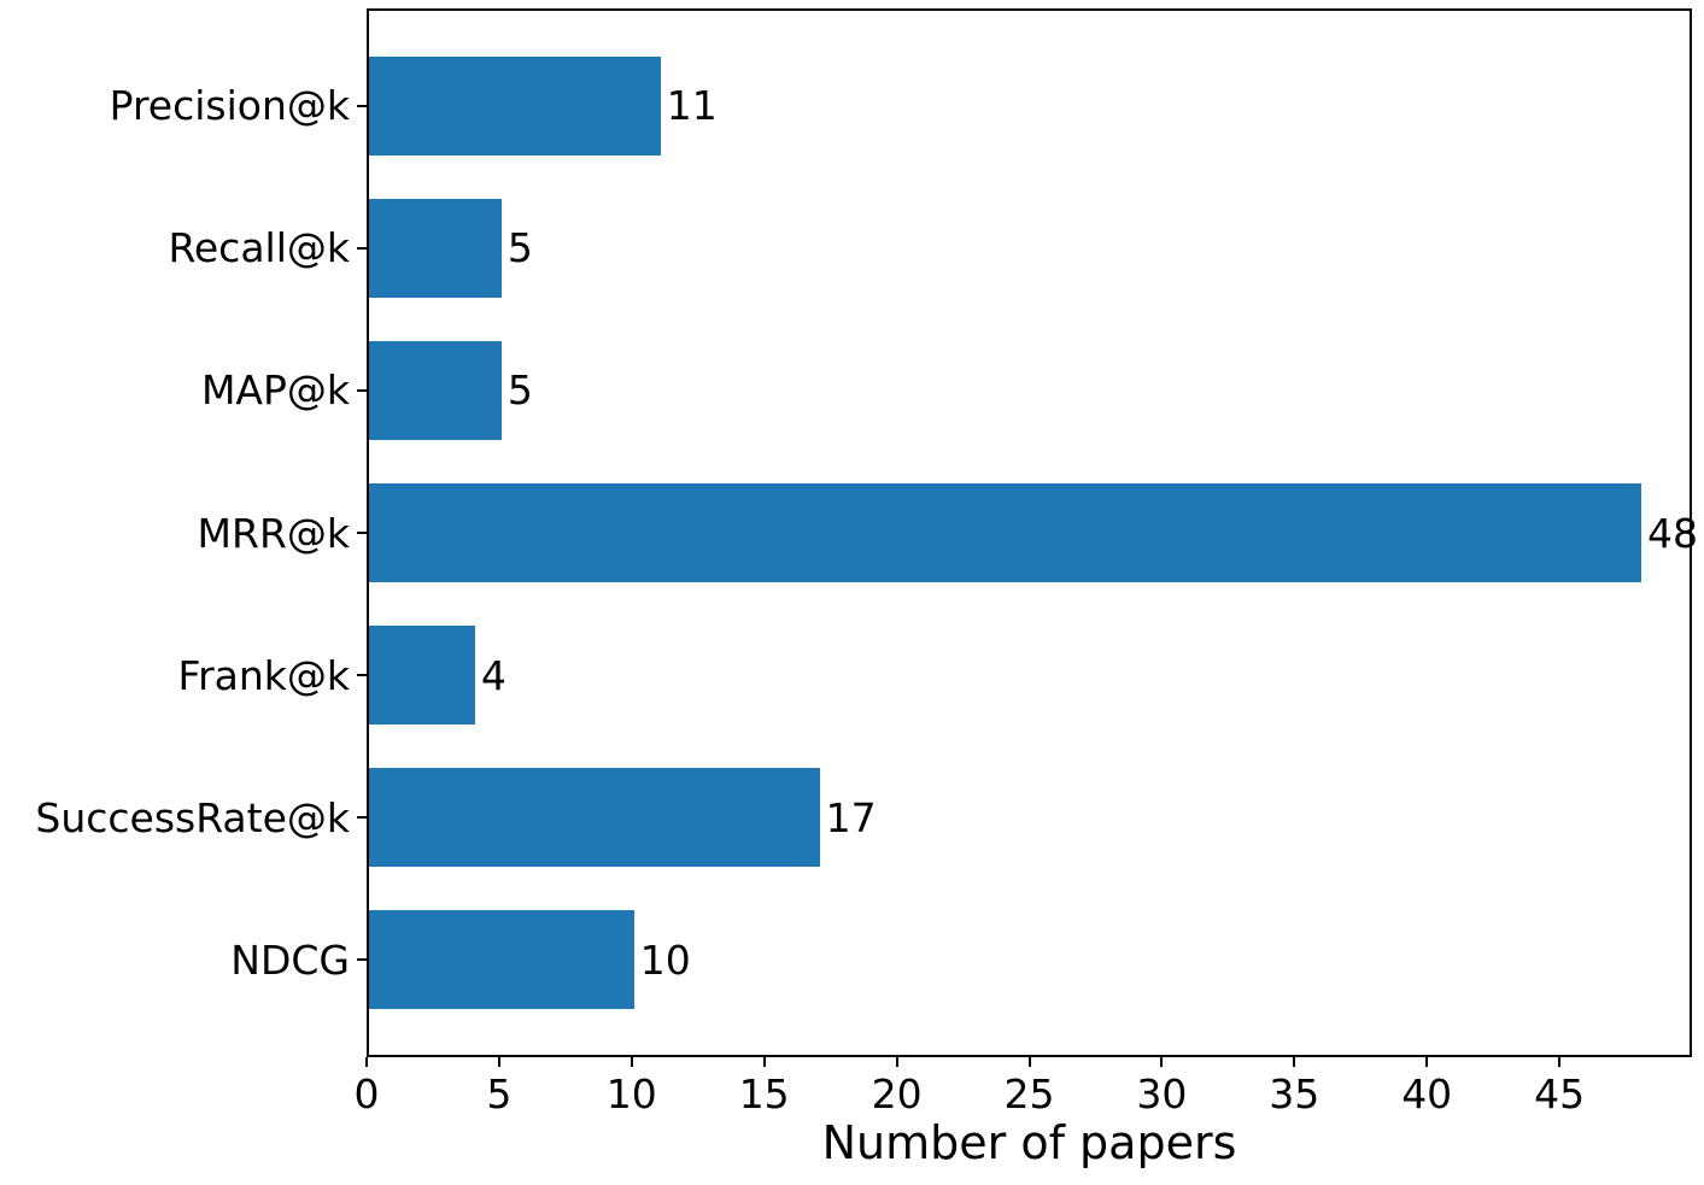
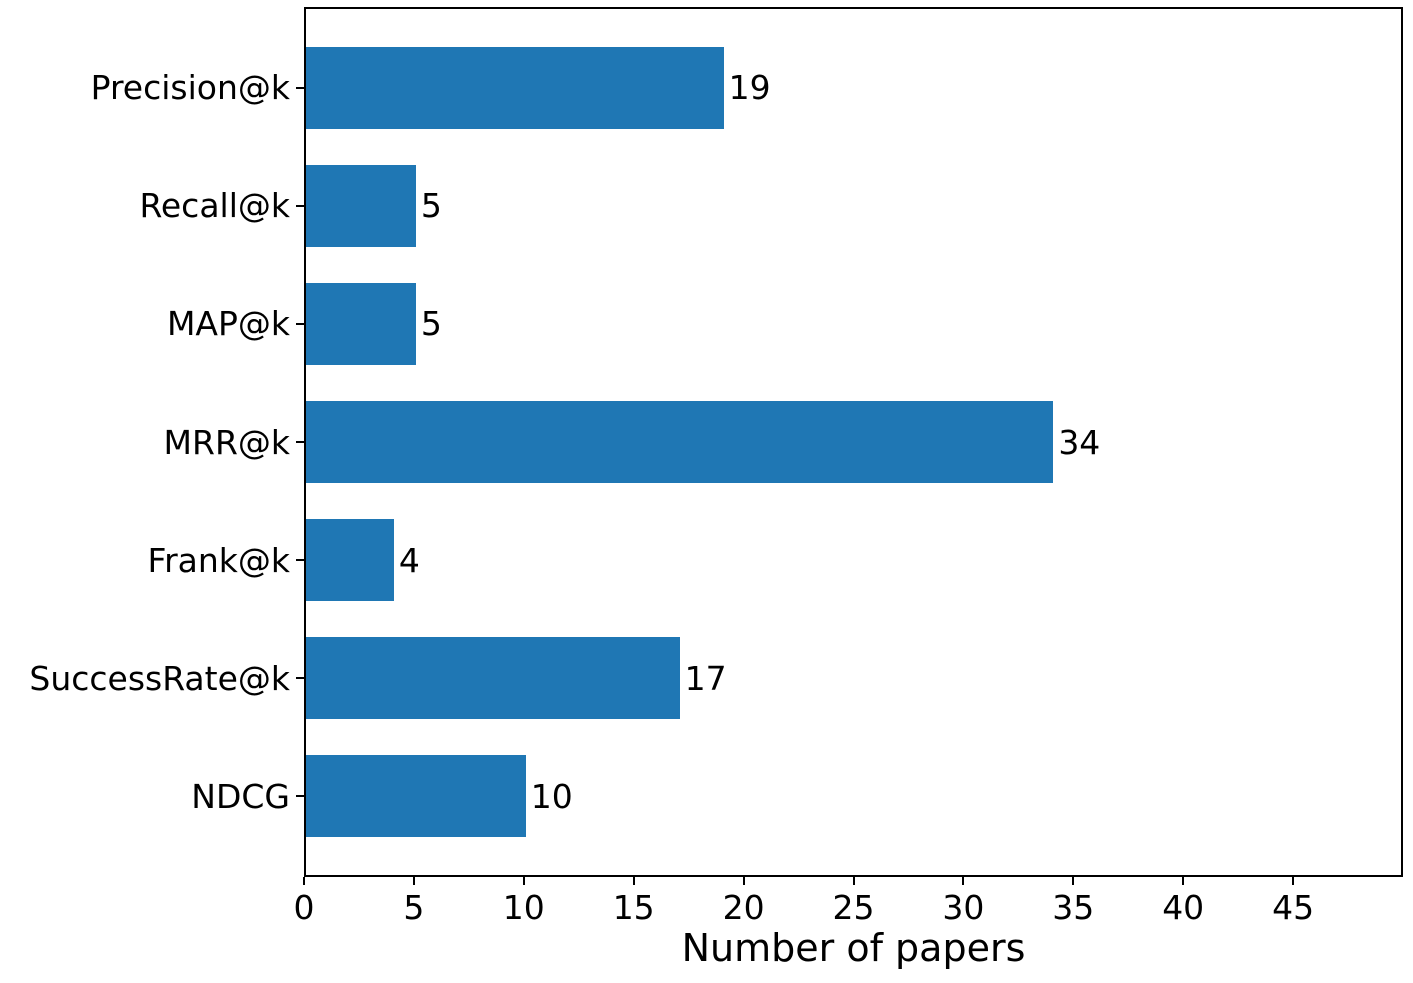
Precision@k: 11 -> 19
MRR@k: 48 -> 34
